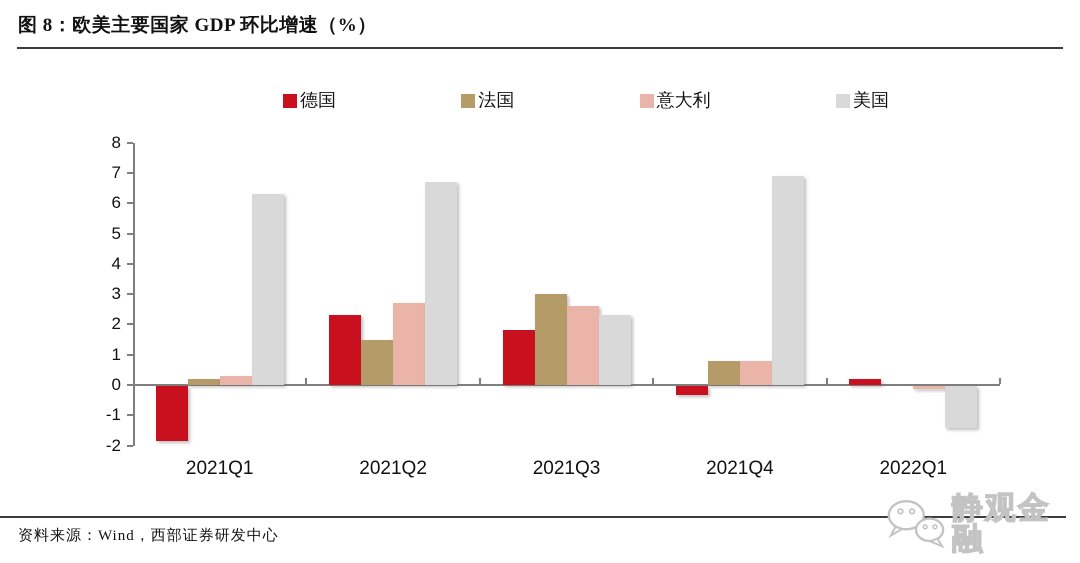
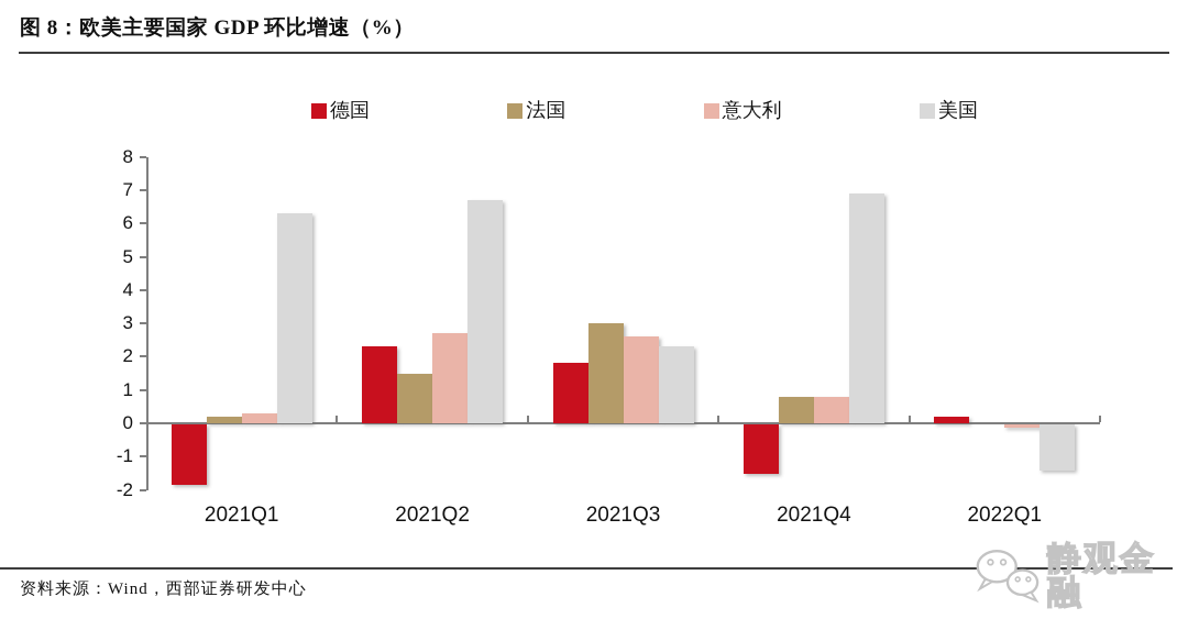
德国/2021Q4: -0.3 -> -1.5
